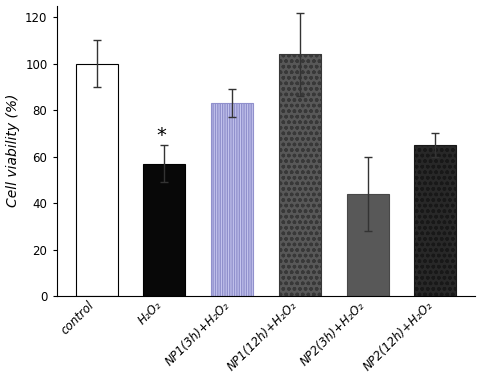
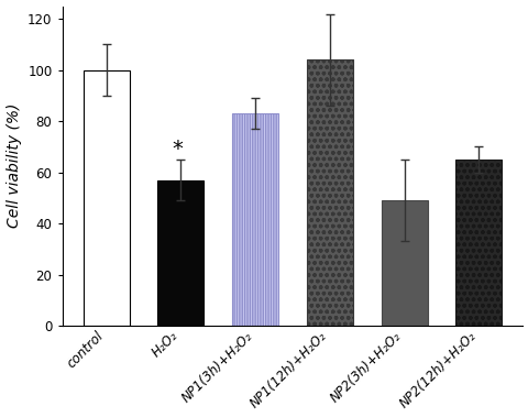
NP2(3h)+H₂O₂: 44 -> 49
